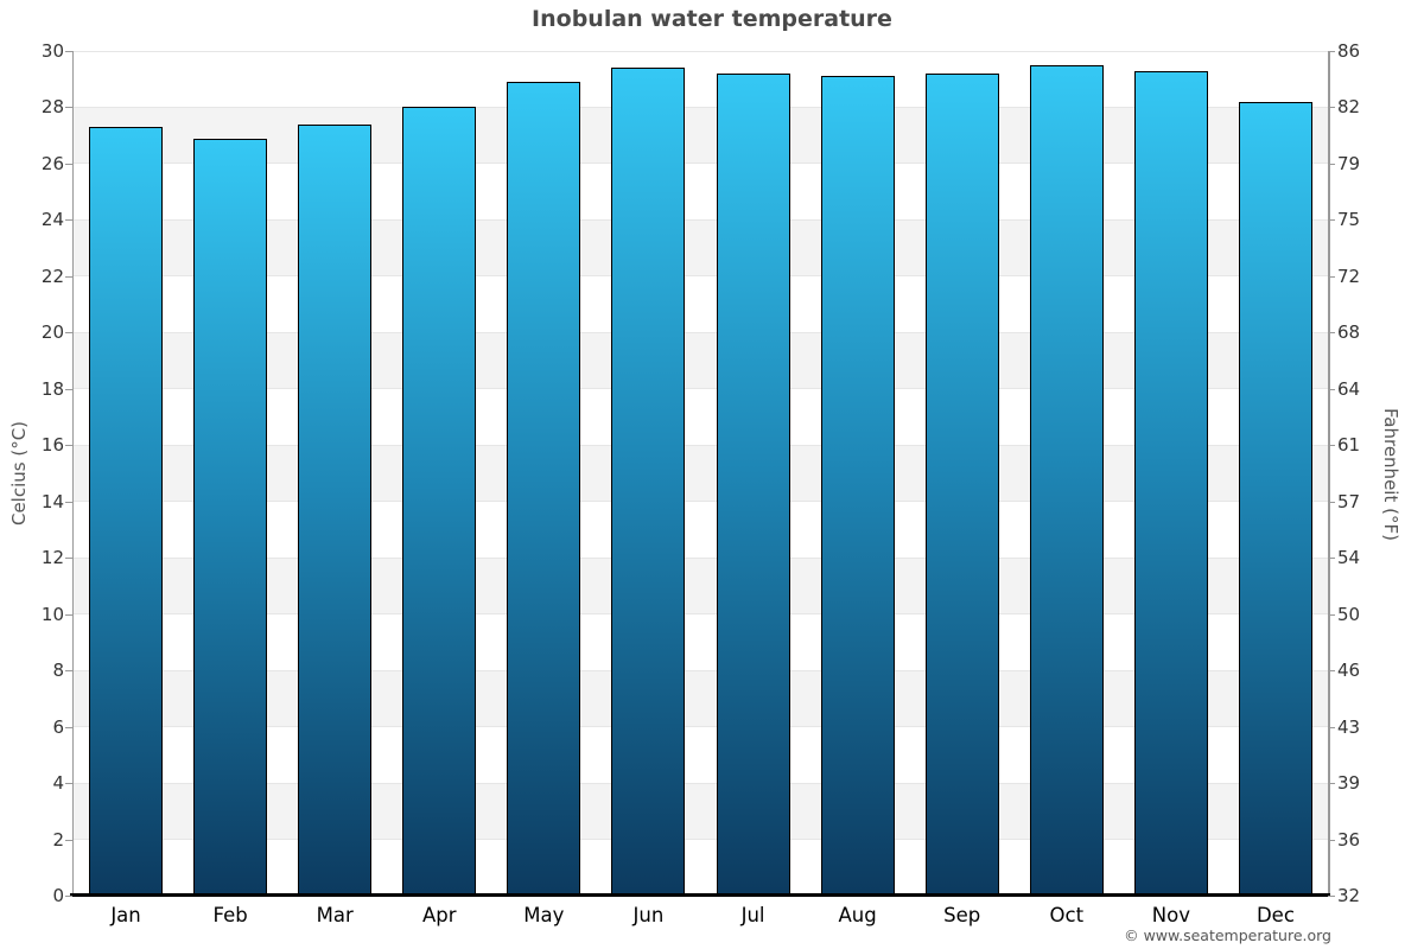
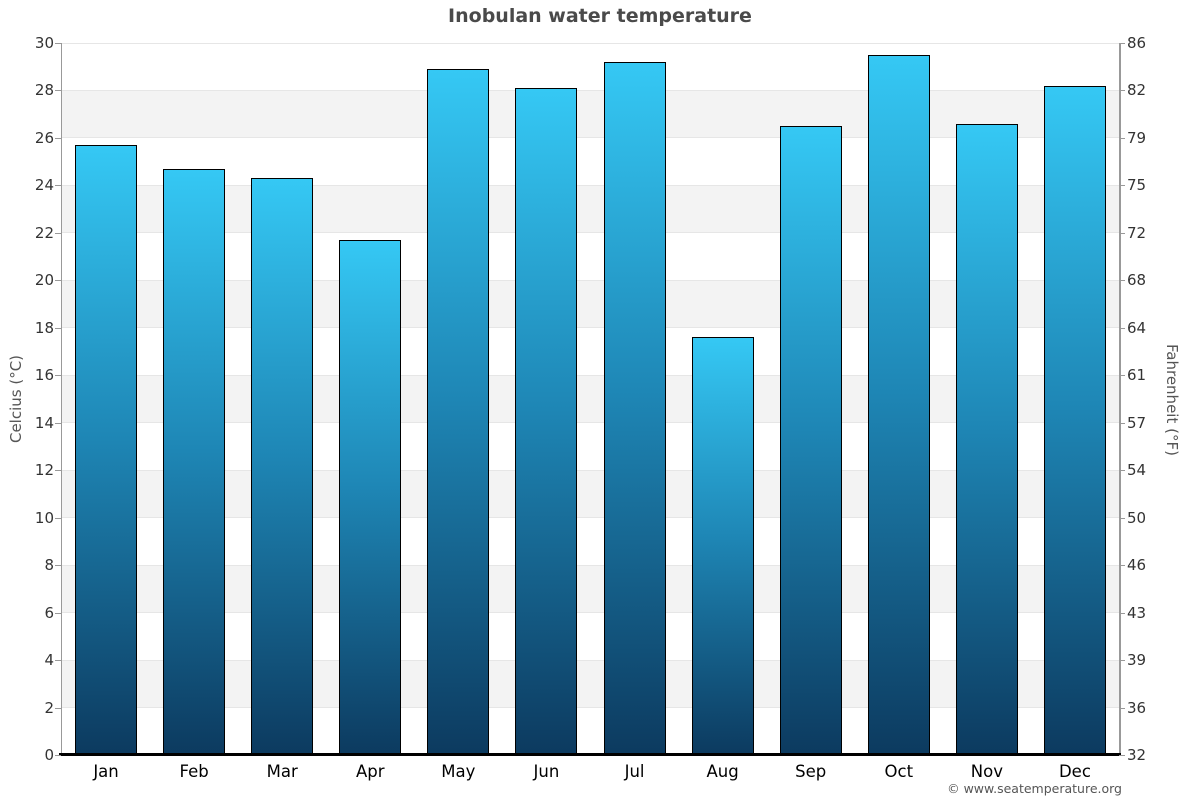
Jan: 27.3 -> 25.7
Feb: 26.9 -> 24.7
Mar: 27.4 -> 24.3
Apr: 28.0 -> 21.7
Jun: 29.4 -> 28.1
Aug: 29.1 -> 17.6
Sep: 29.2 -> 26.5
Nov: 29.3 -> 26.6
